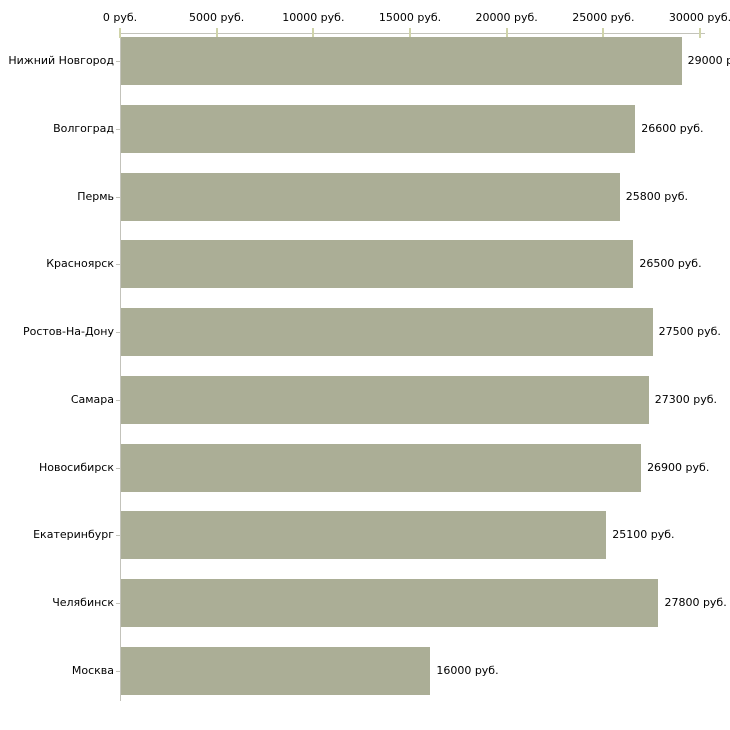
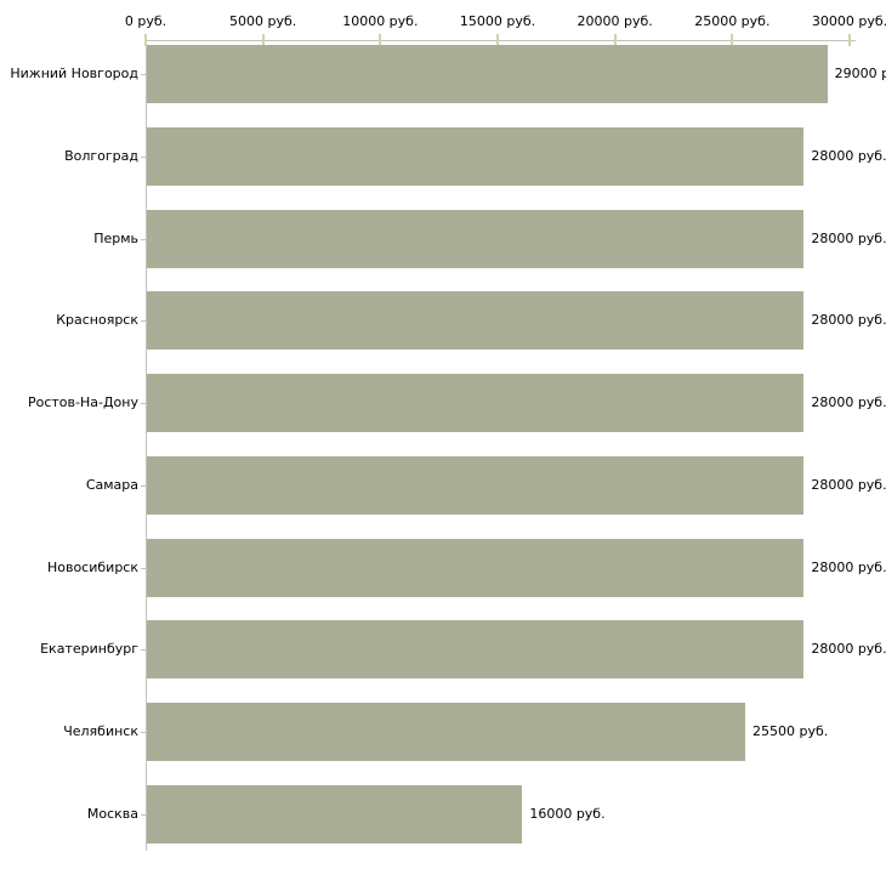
Волгоград: 26600 -> 28000
Пермь: 25800 -> 28000
Красноярск: 26500 -> 28000
Ростов-На-Дону: 27500 -> 28000
Самара: 27300 -> 28000
Новосибирск: 26900 -> 28000
Екатеринбург: 25100 -> 28000
Челябинск: 27800 -> 25500
